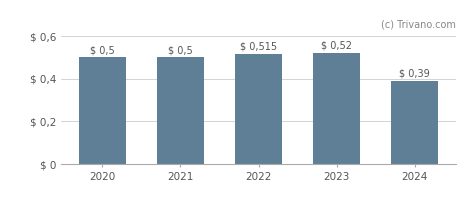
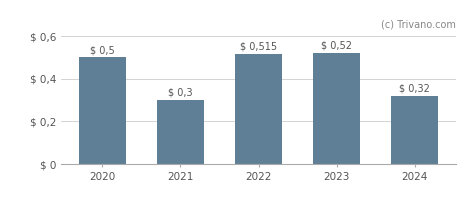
2021: 0,5 -> 0,3
2024: 0,39 -> 0,32
